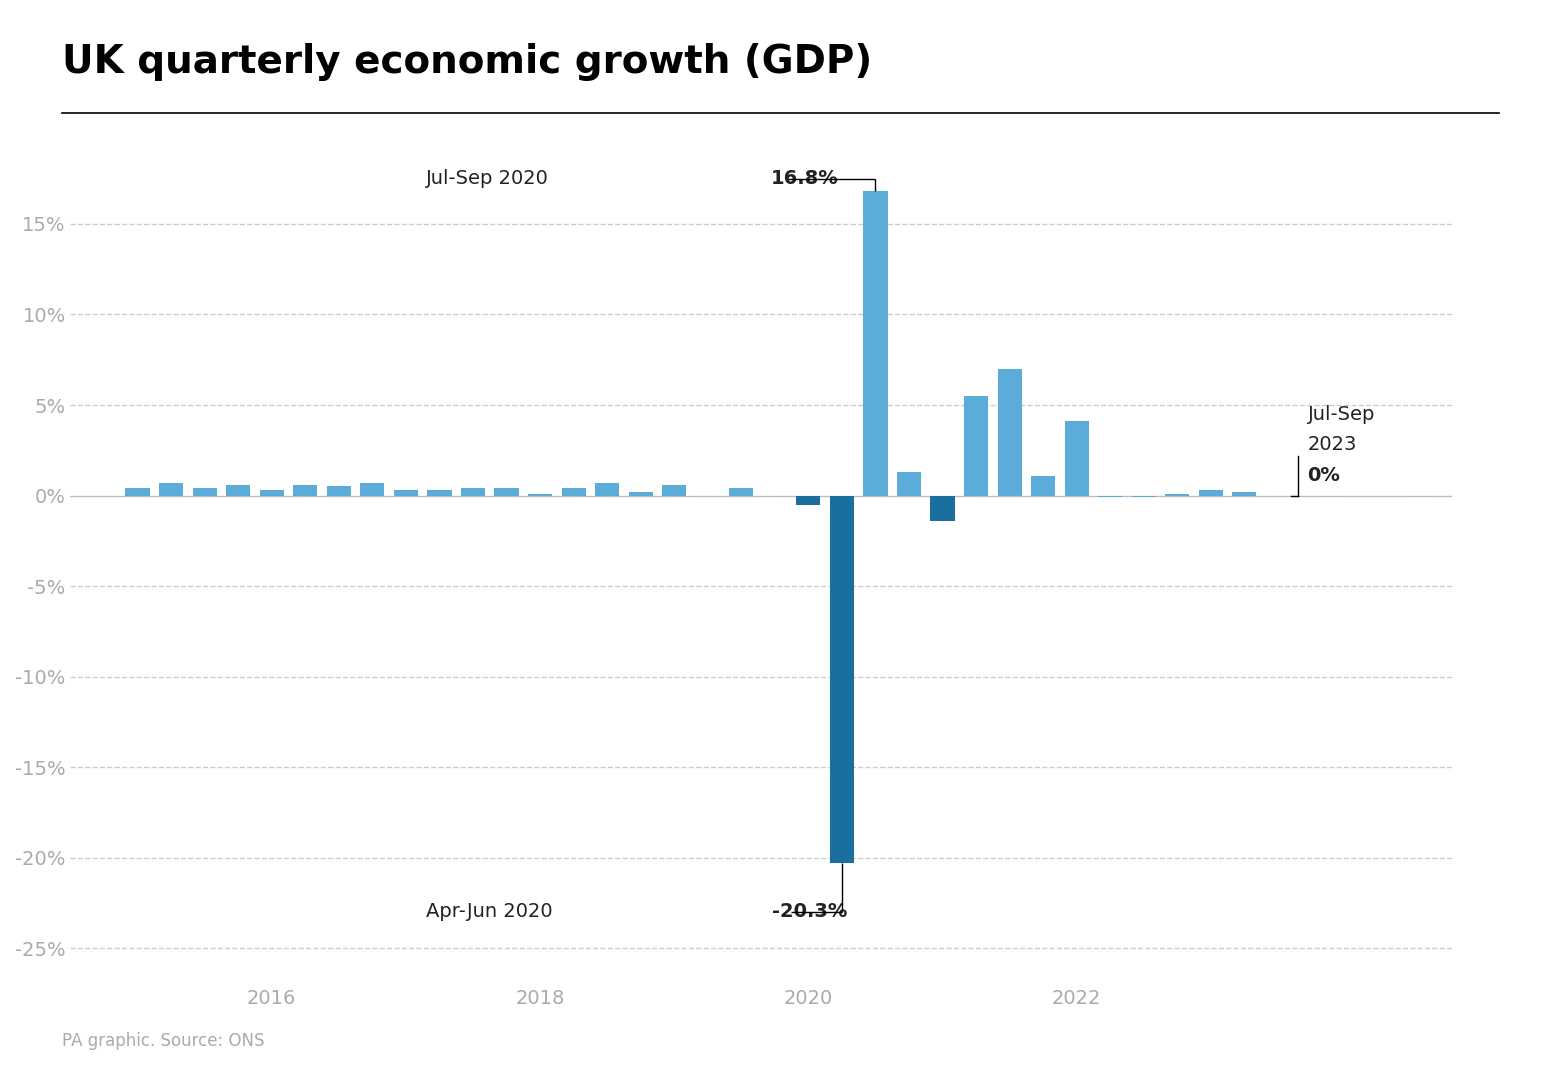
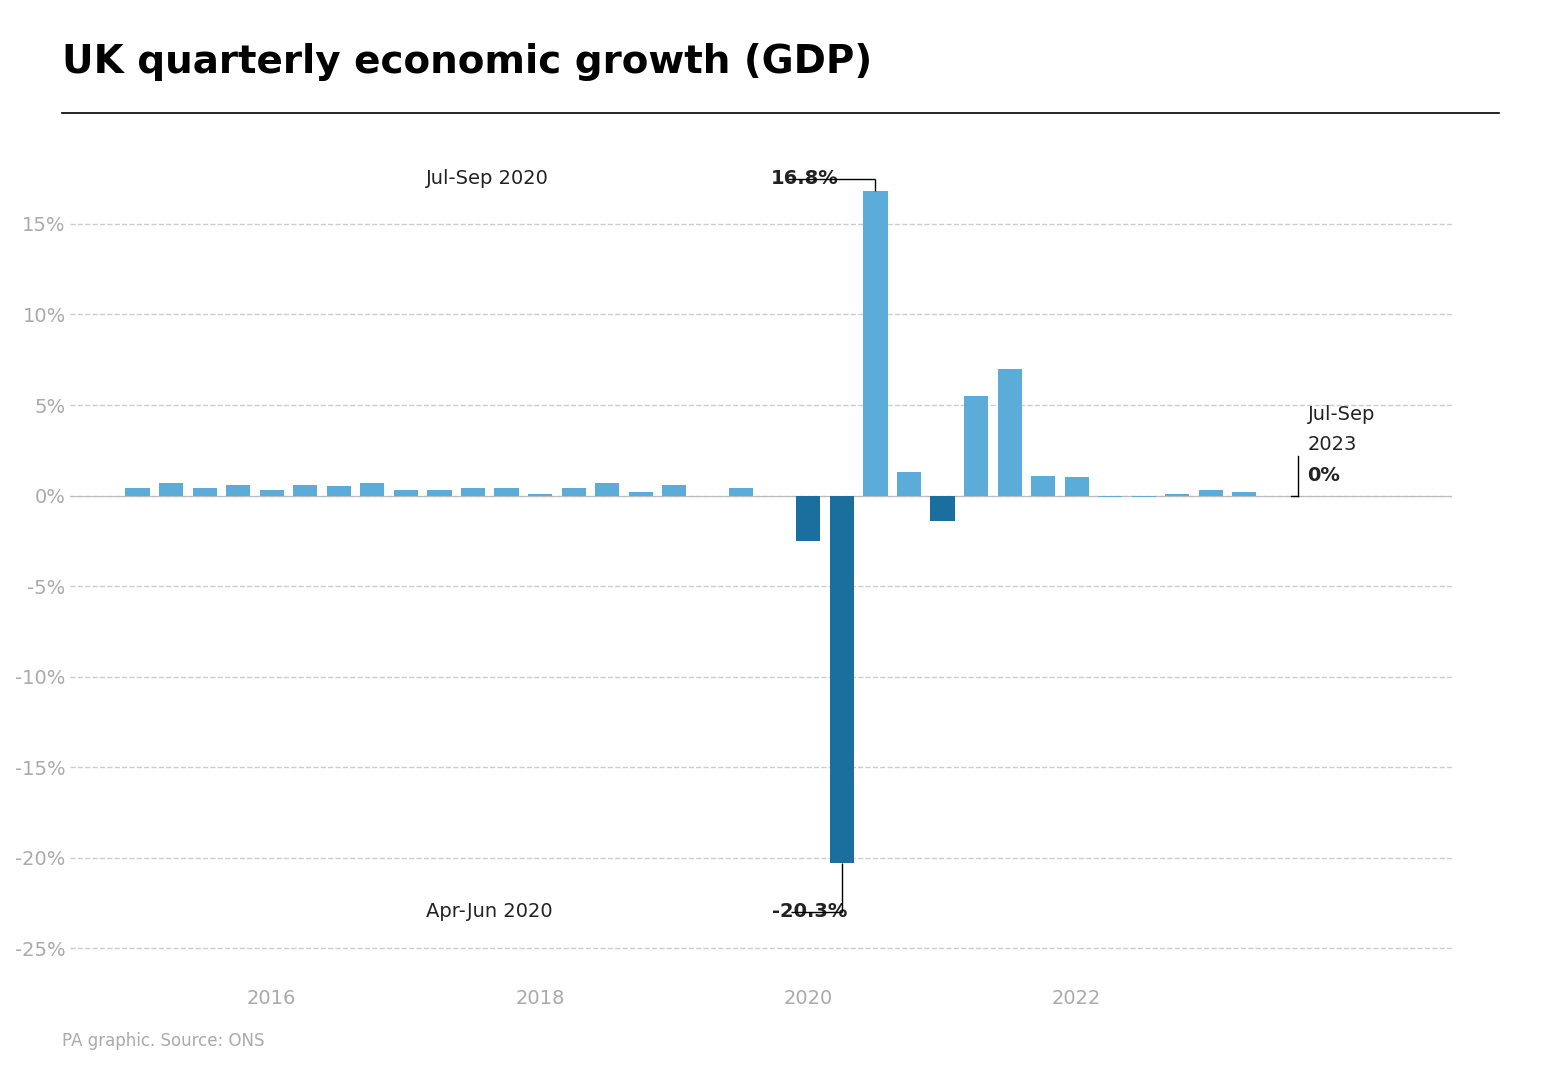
2020: -0.5% -> -2.5%
2022: 4.1% -> 1.0%
